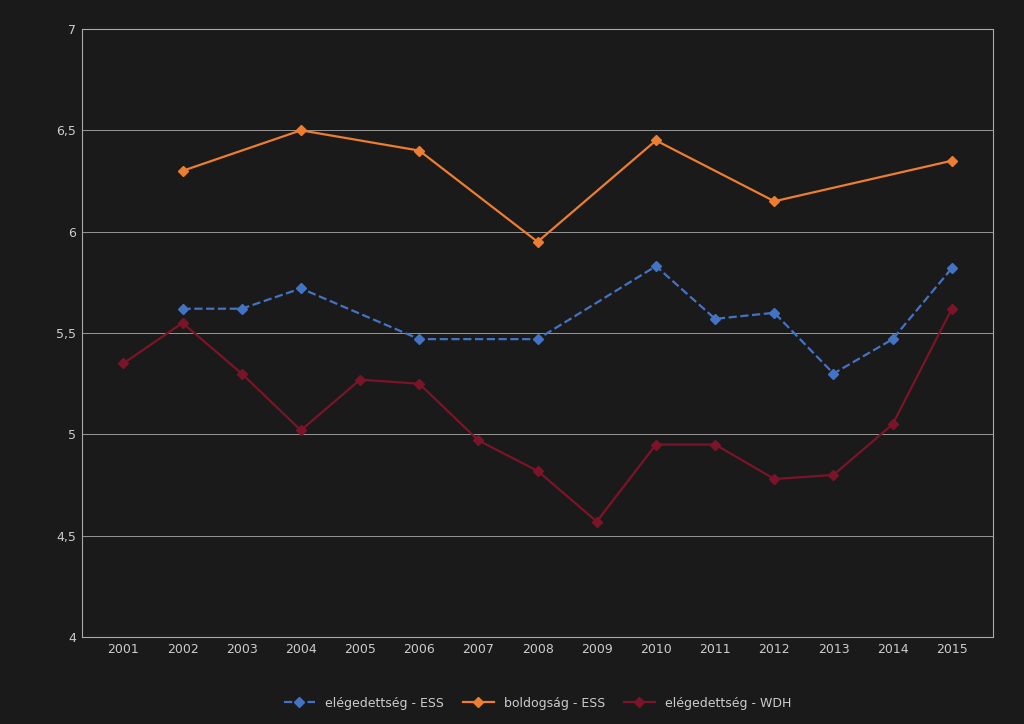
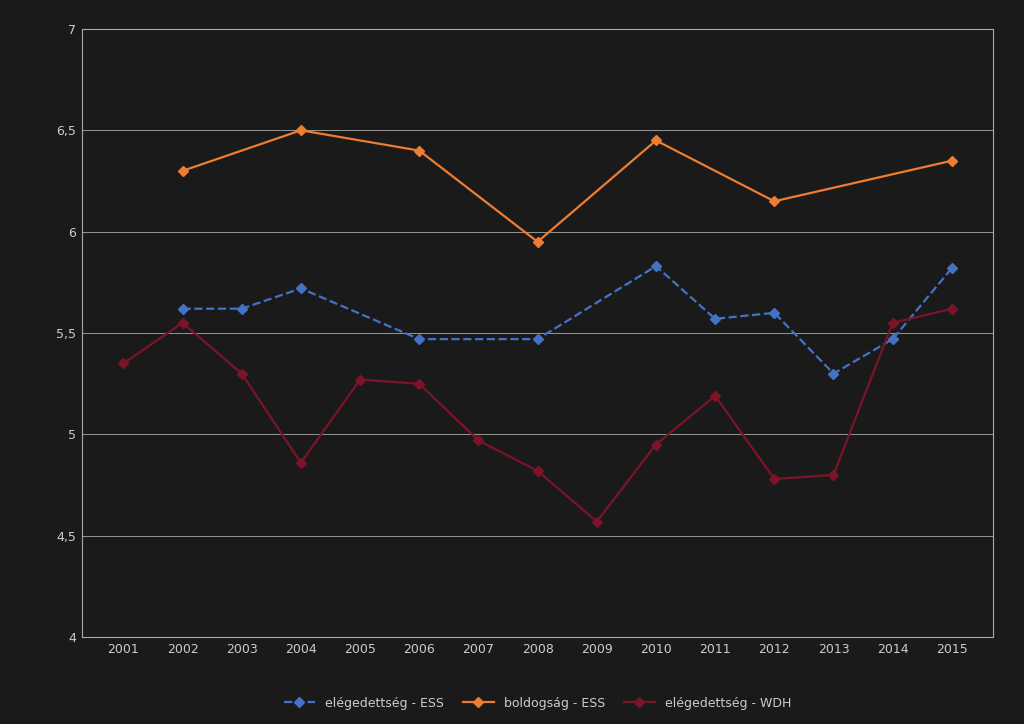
elégedettség - WDH/2004: 5,02 -> 4,86
elégedettség - WDH/2011: 4,95 -> 5,19
elégedettség - WDH/2014: 5,05 -> 5,55
